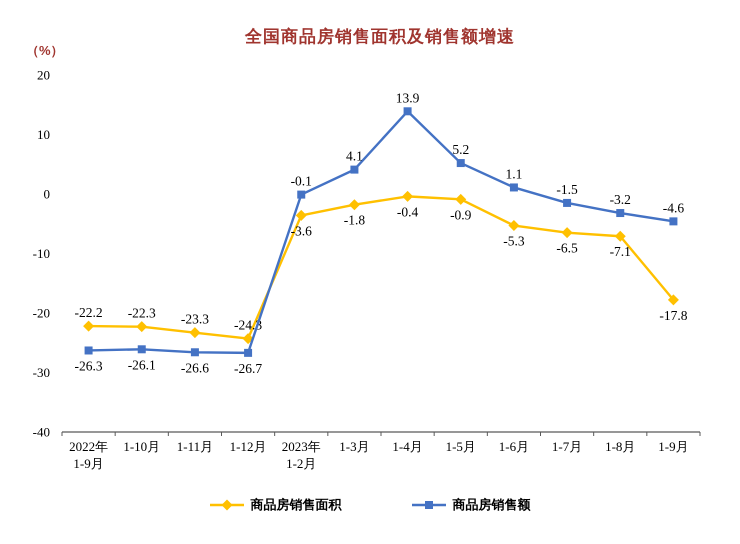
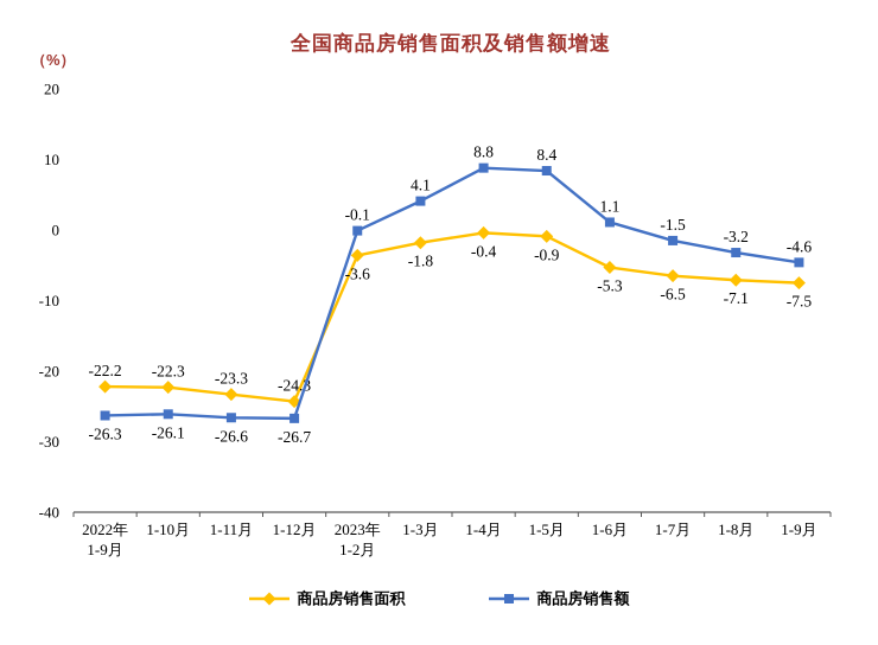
商品房销售额/1-4月: 13.9 -> 8.8
商品房销售额/1-5月: 5.2 -> 8.4
商品房销售面积/1-9月: -17.8 -> -7.5
